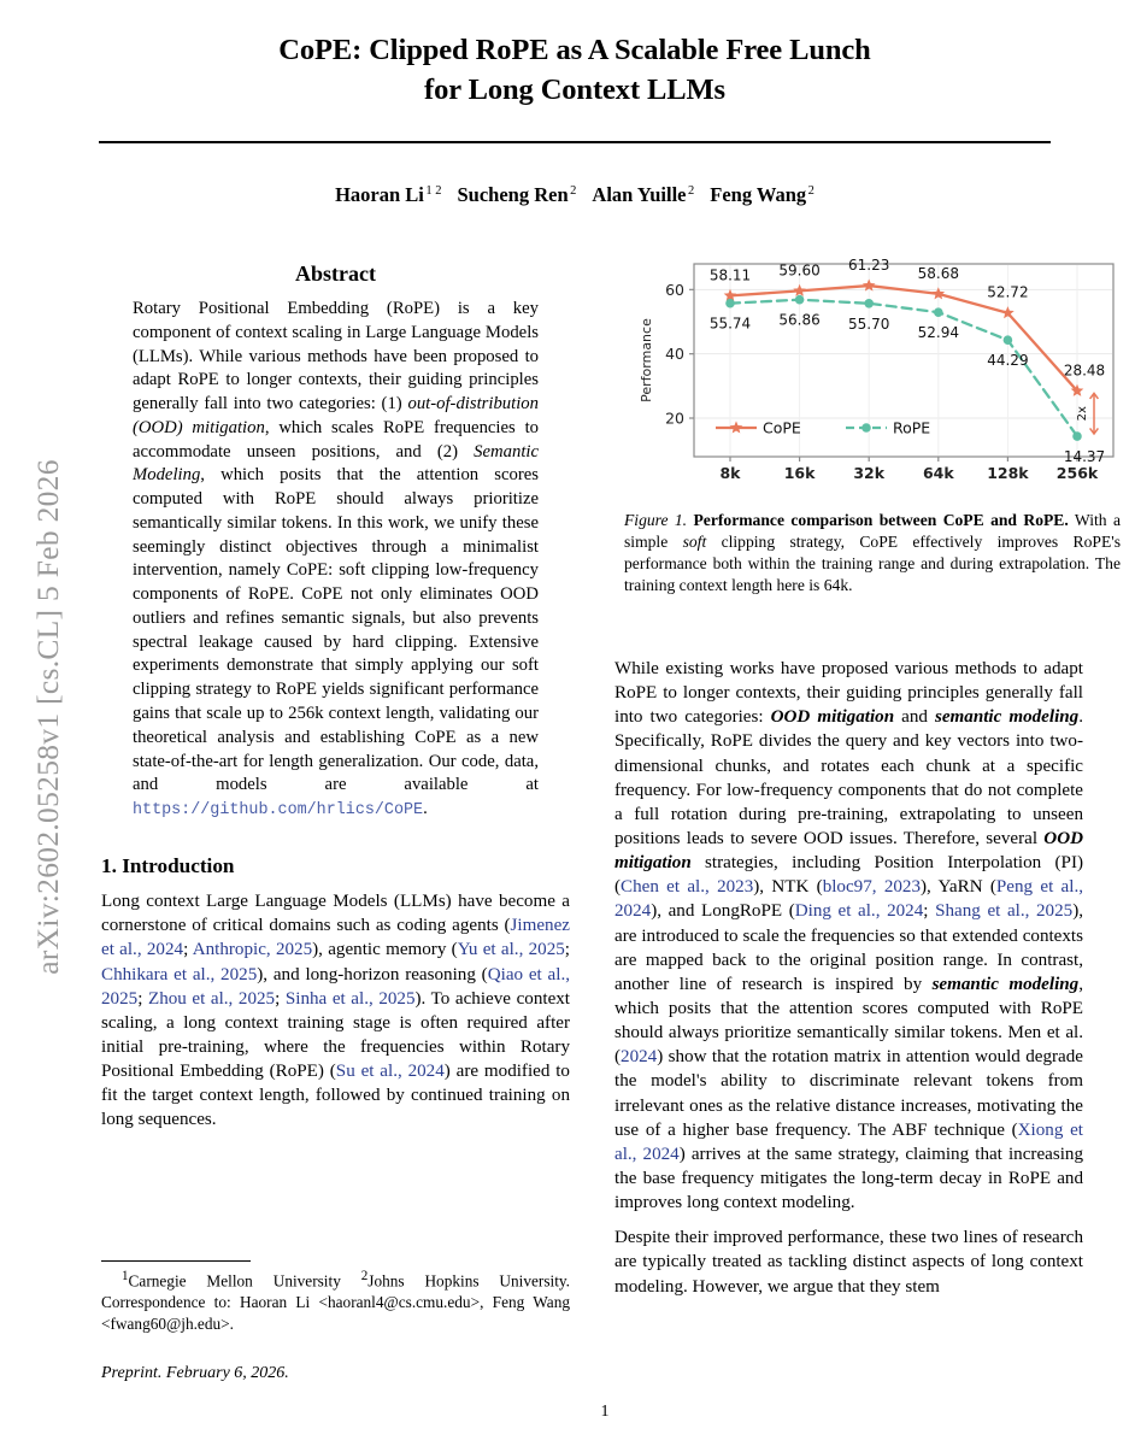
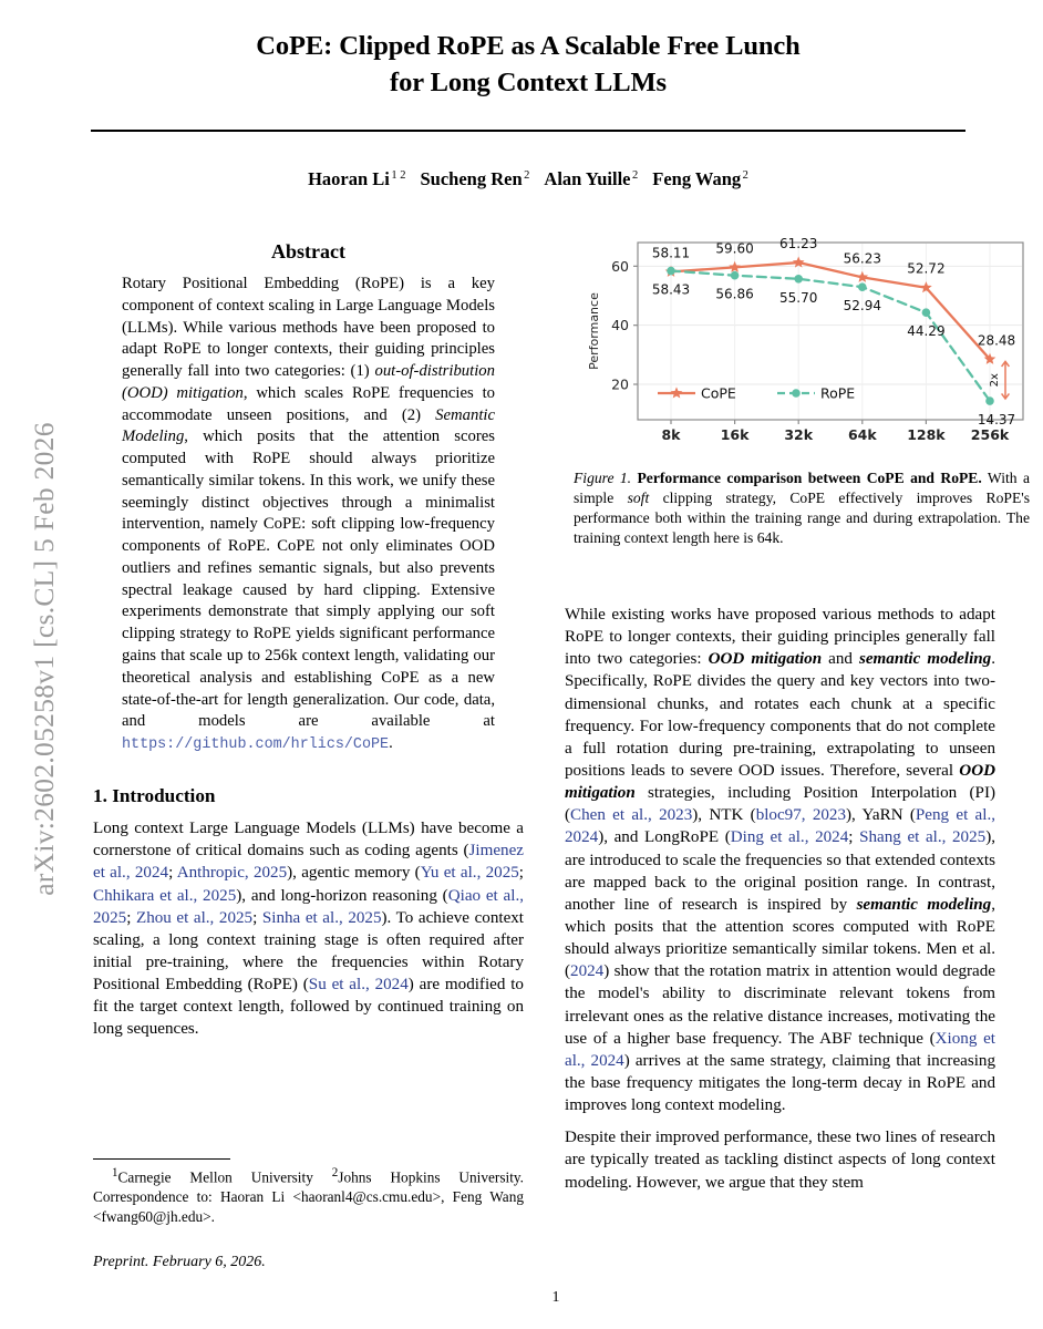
RoPE/8k: 55.74 -> 58.43
CoPE/64k: 58.68 -> 56.23
